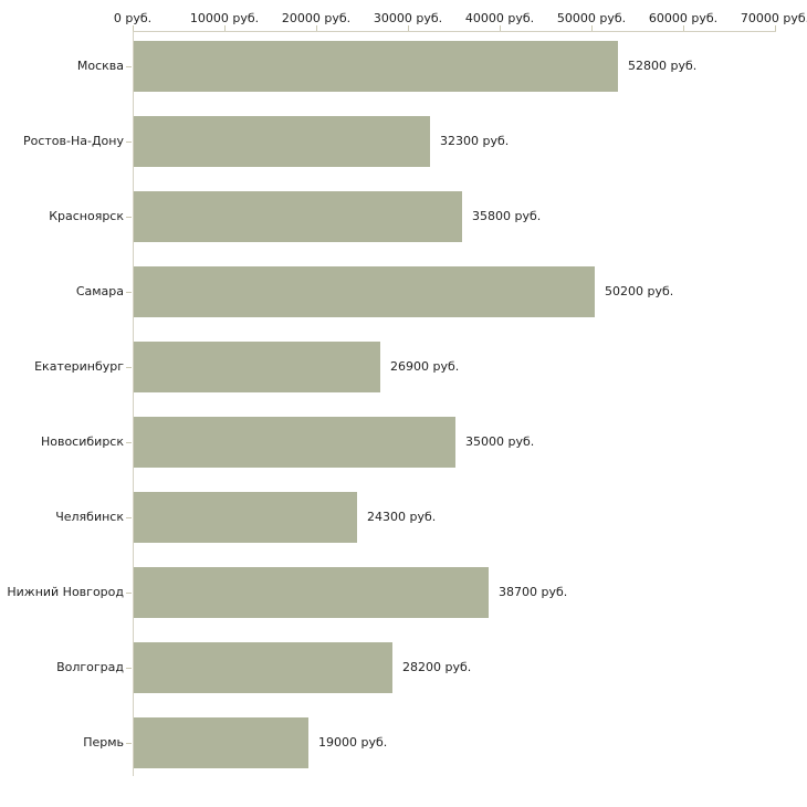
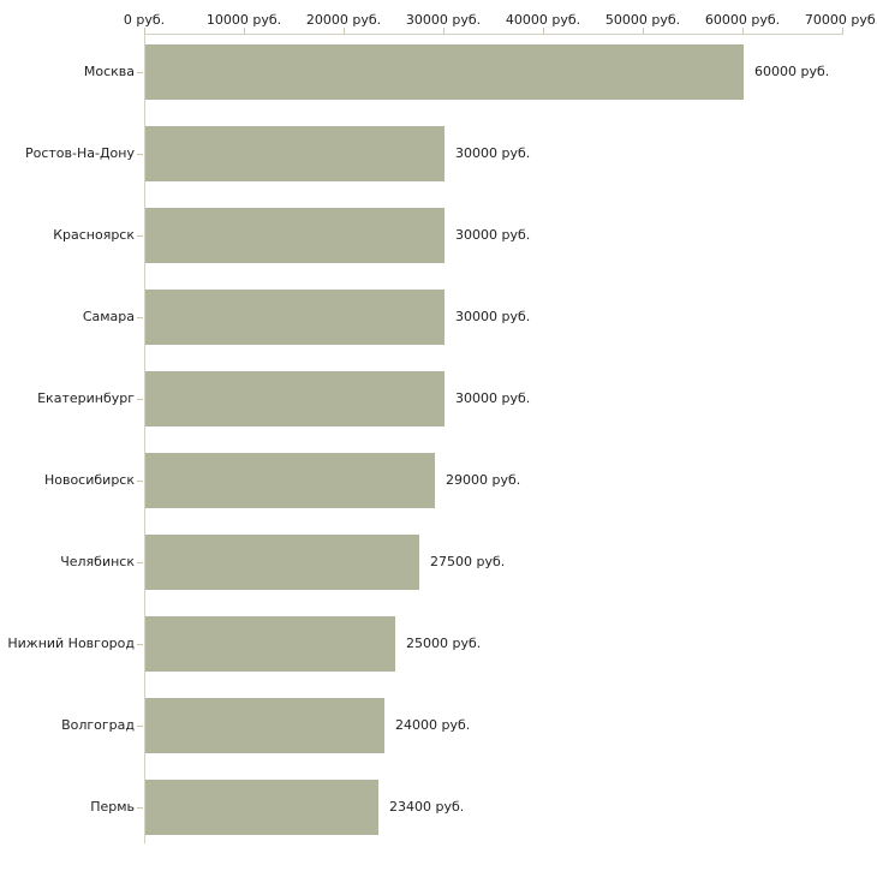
Москва: 52800 -> 60000
Ростов-На-Дону: 32300 -> 30000
Красноярск: 35800 -> 30000
Самара: 50200 -> 30000
Екатеринбург: 26900 -> 30000
Новосибирск: 35000 -> 29000
Челябинск: 24300 -> 27500
Нижний Новгород: 38700 -> 25000
Волгоград: 28200 -> 24000
Пермь: 19000 -> 23400
